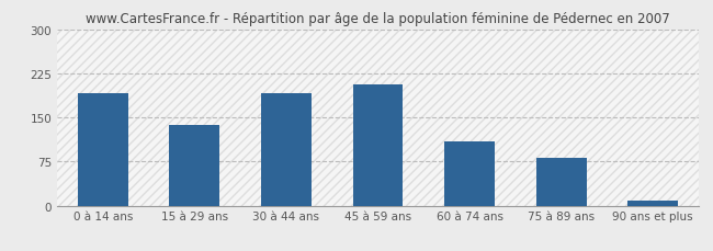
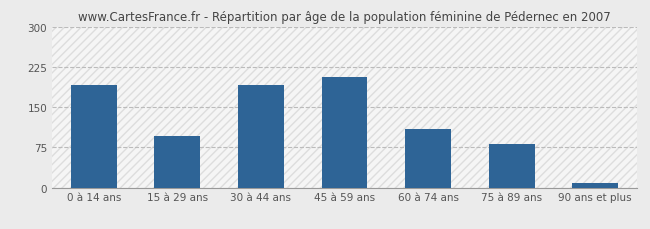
15 à 29 ans: 137 -> 96
